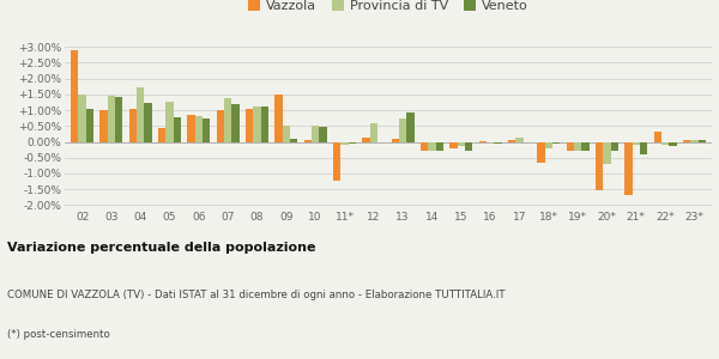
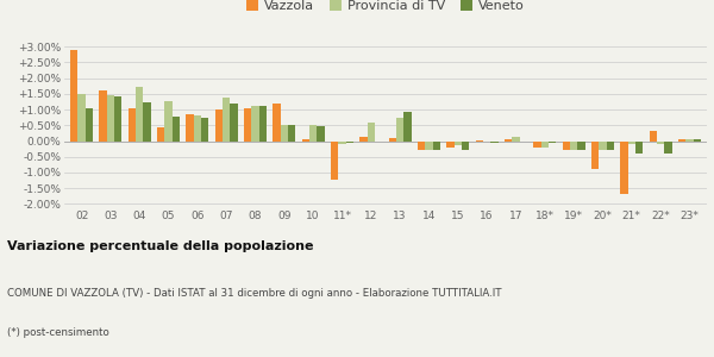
Vazzola/03: 1.00% -> 1.60%
Vazzola/09: 1.50% -> 1.20%
Veneto/09: 0.10% -> 0.53%
Vazzola/18*: -0.65% -> -0.22%
Vazzola/20*: -1.55% -> -0.87%
Provincia di TV/20*: -0.70% -> -0.30%
Veneto/22*: -0.15% -> -0.40%
